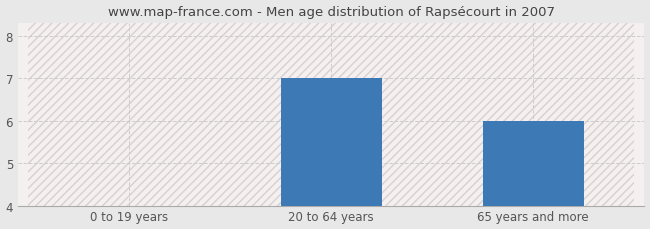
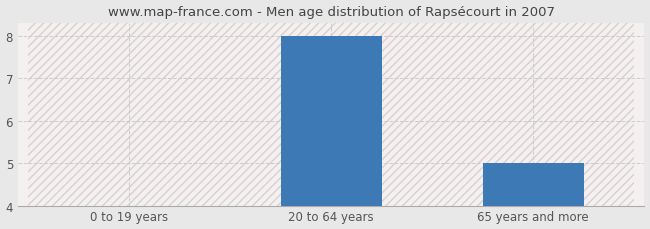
20 to 64 years: 7.00 -> 8.00
65 years and more: 6.00 -> 5.00
